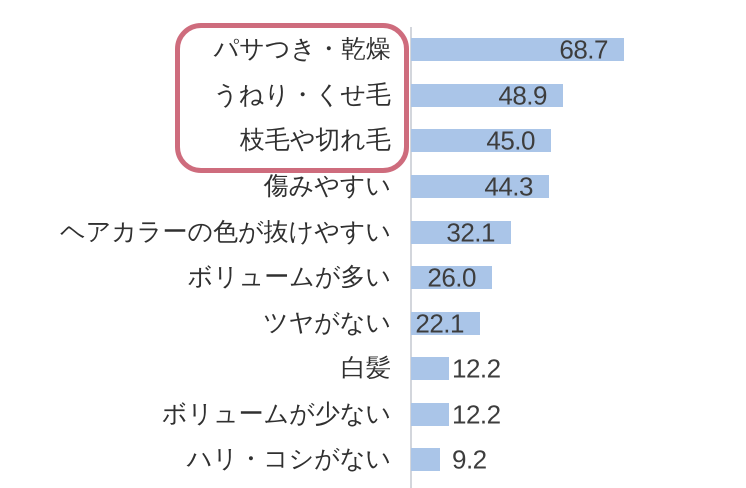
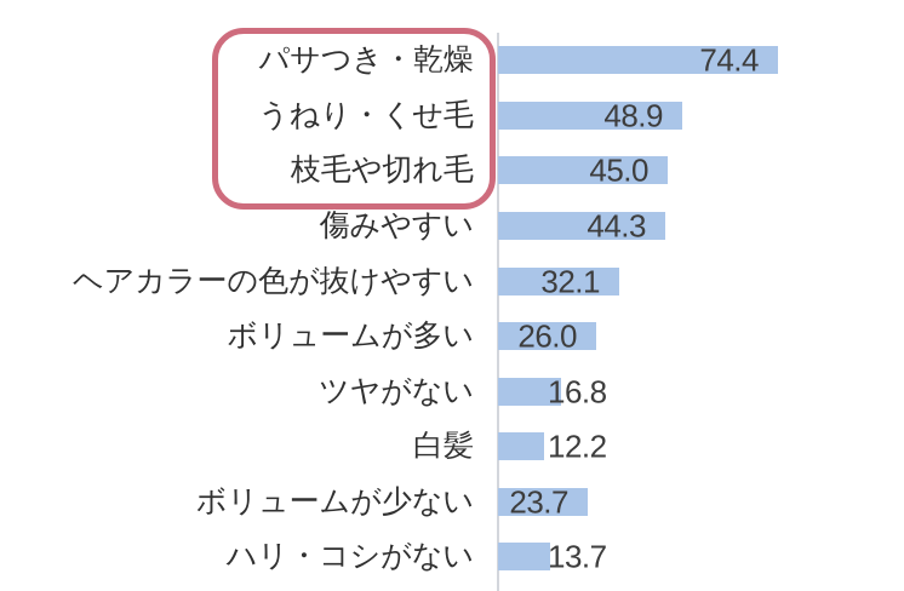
パサつき・乾燥: 68.7 -> 74.4
ツヤがない: 22.1 -> 16.8
ボリュームが少ない: 12.2 -> 23.7
ハリ・コシがない: 9.2 -> 13.7
